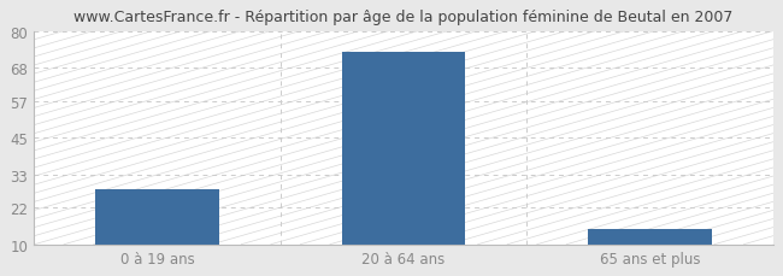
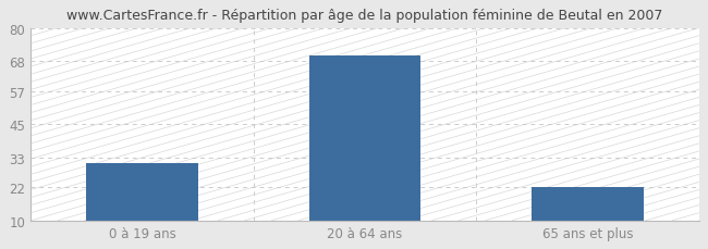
0 à 19 ans: 28 -> 31
20 à 64 ans: 73 -> 70
65 ans et plus: 15 -> 22
